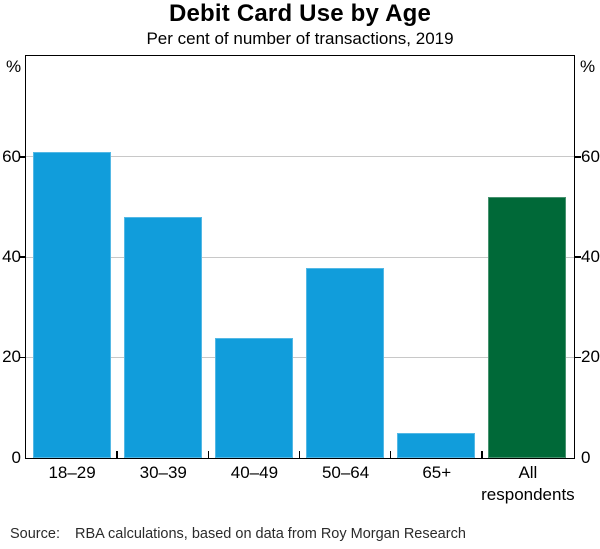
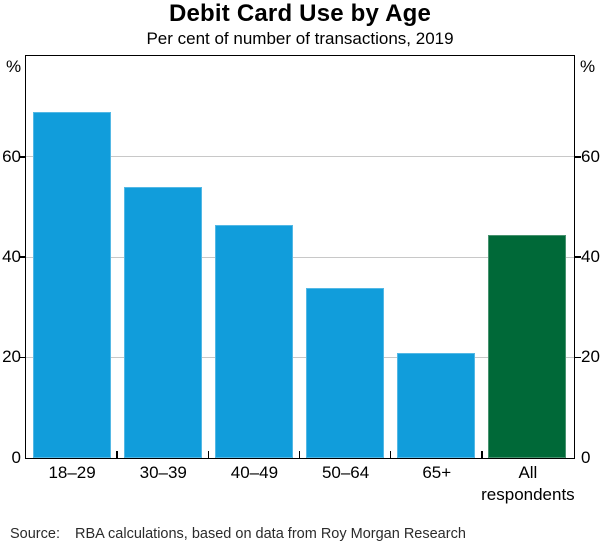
18–29: 61 -> 69
30–39: 48 -> 54
40–49: 24 -> 46
50–64: 38 -> 34
65+: 5 -> 21
All respondents: 52 -> 44
